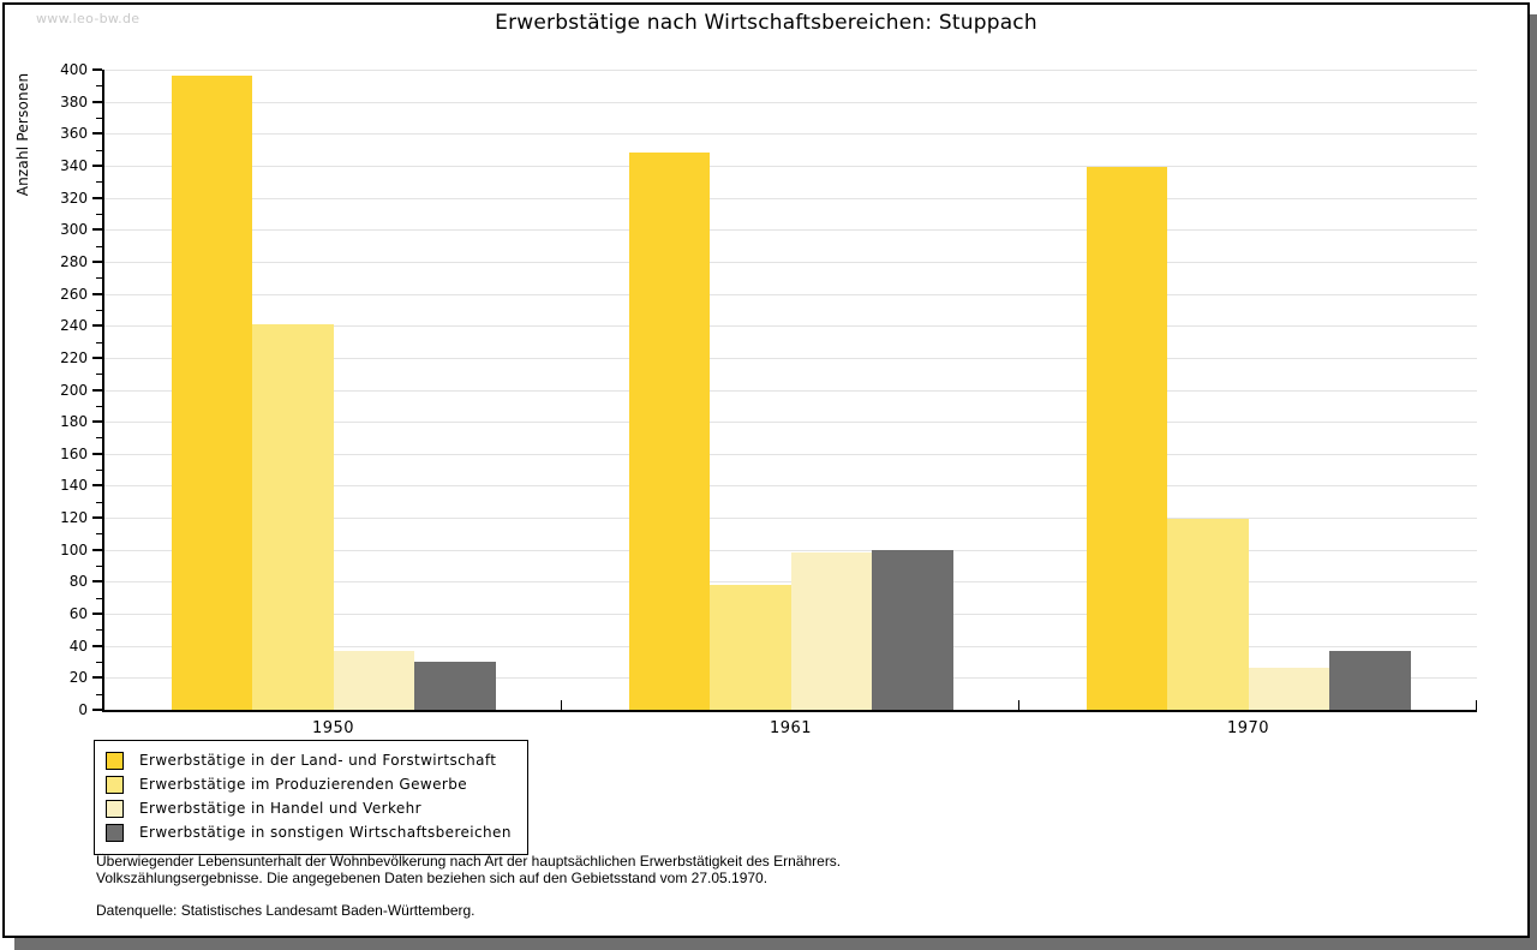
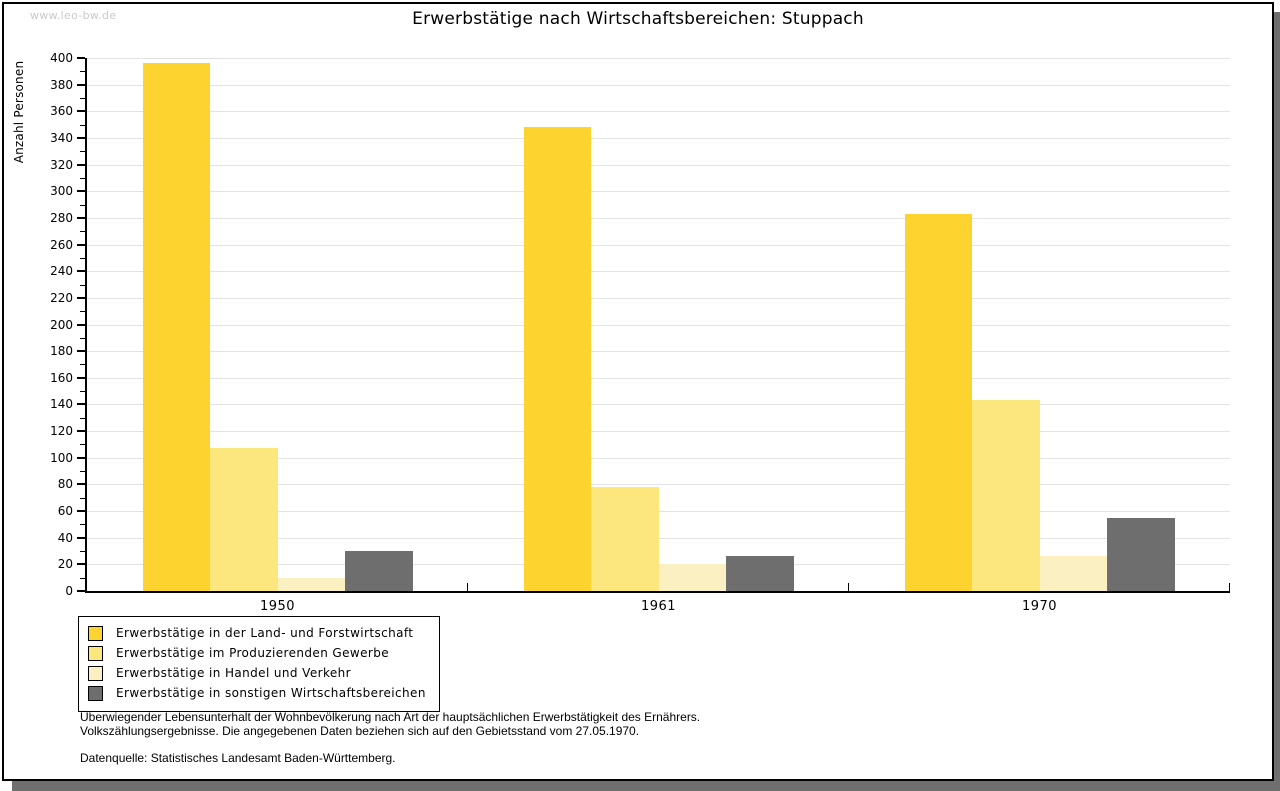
Erwerbstätige im Produzierenden Gewerbe/1950: 241 -> 107
Erwerbstätige in Handel und Verkehr/1950: 37 -> 10
Erwerbstätige in Handel und Verkehr/1961: 98 -> 20
Erwerbstätige in sonstigen Wirtschaftsbereichen/1961: 100 -> 26
Erwerbstätige in der Land- und Forstwirtschaft/1970: 339 -> 283
Erwerbstätige im Produzierenden Gewerbe/1970: 119 -> 143
Erwerbstätige in sonstigen Wirtschaftsbereichen/1970: 37 -> 55
